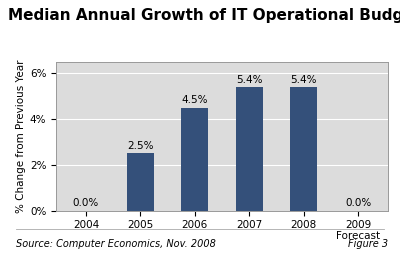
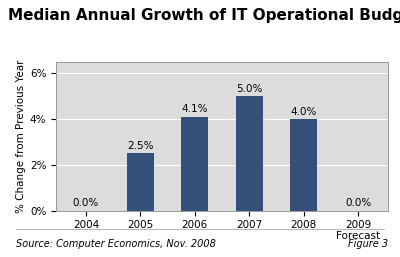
2006: 4.5% -> 4.1%
2007: 5.4% -> 5.0%
2008: 5.4% -> 4.0%
